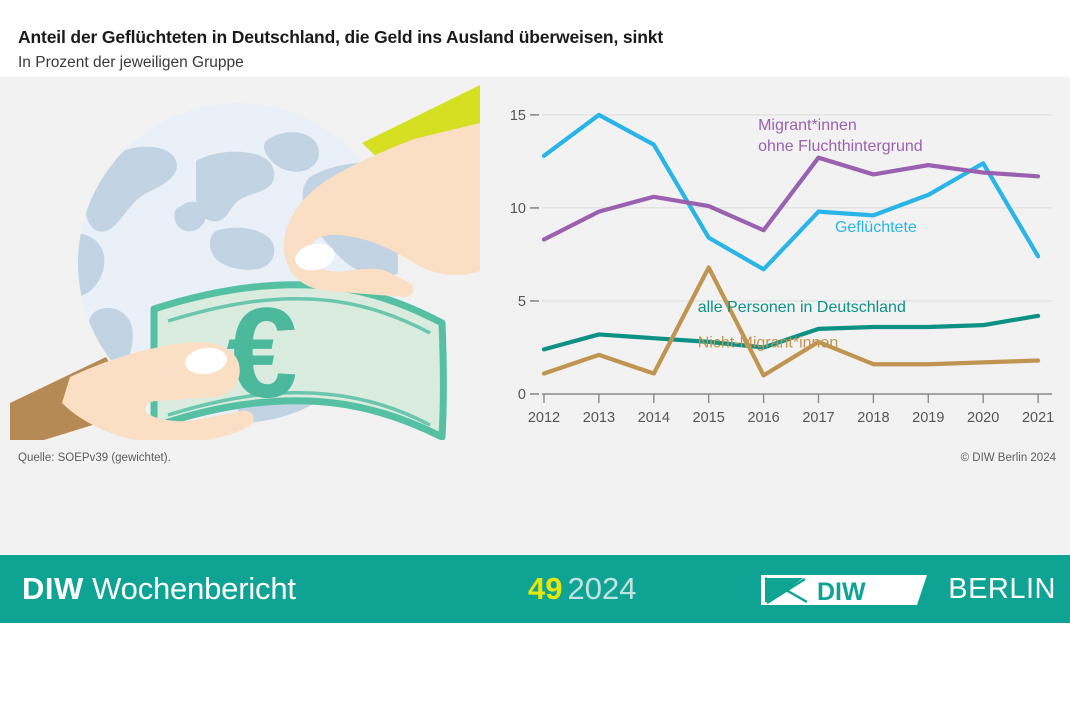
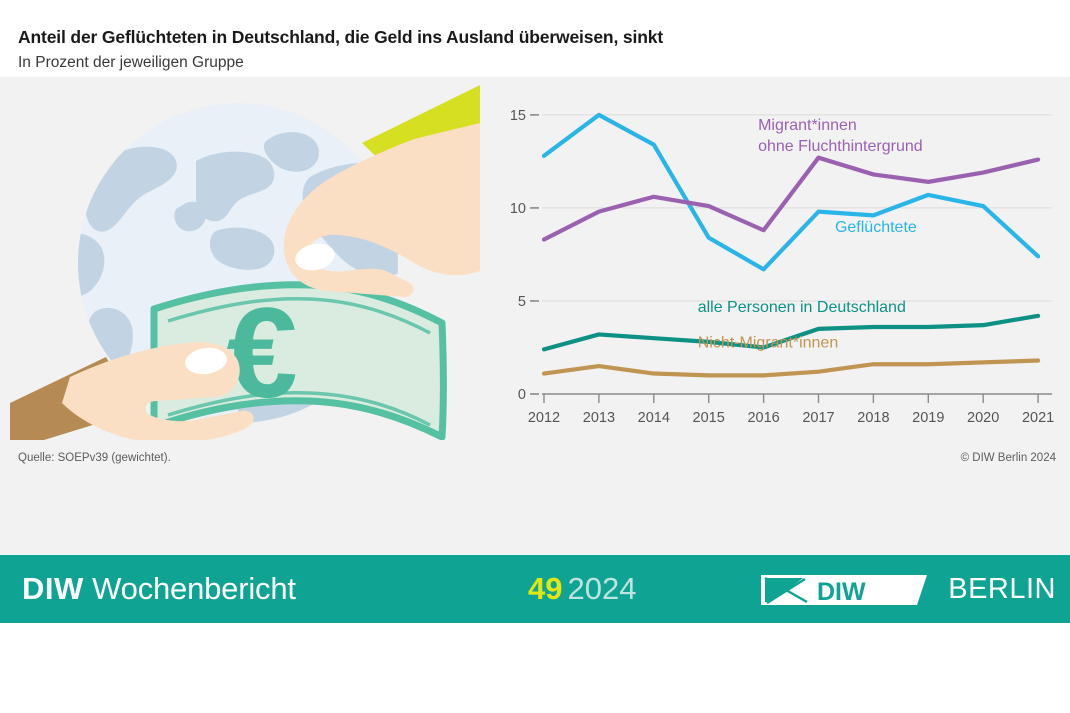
Nicht-Migrant*innen/2013: 2.1 -> 1.5
Nicht-Migrant*innen/2015: 6.8 -> 1.0
Nicht-Migrant*innen/2017: 2.8 -> 1.2
Migrant*innen ohne Fluchthintergrund/2019: 12.3 -> 11.4
Geflüchtete/2020: 12.4 -> 10.1
Migrant*innen ohne Fluchthintergrund/2021: 11.7 -> 12.6
